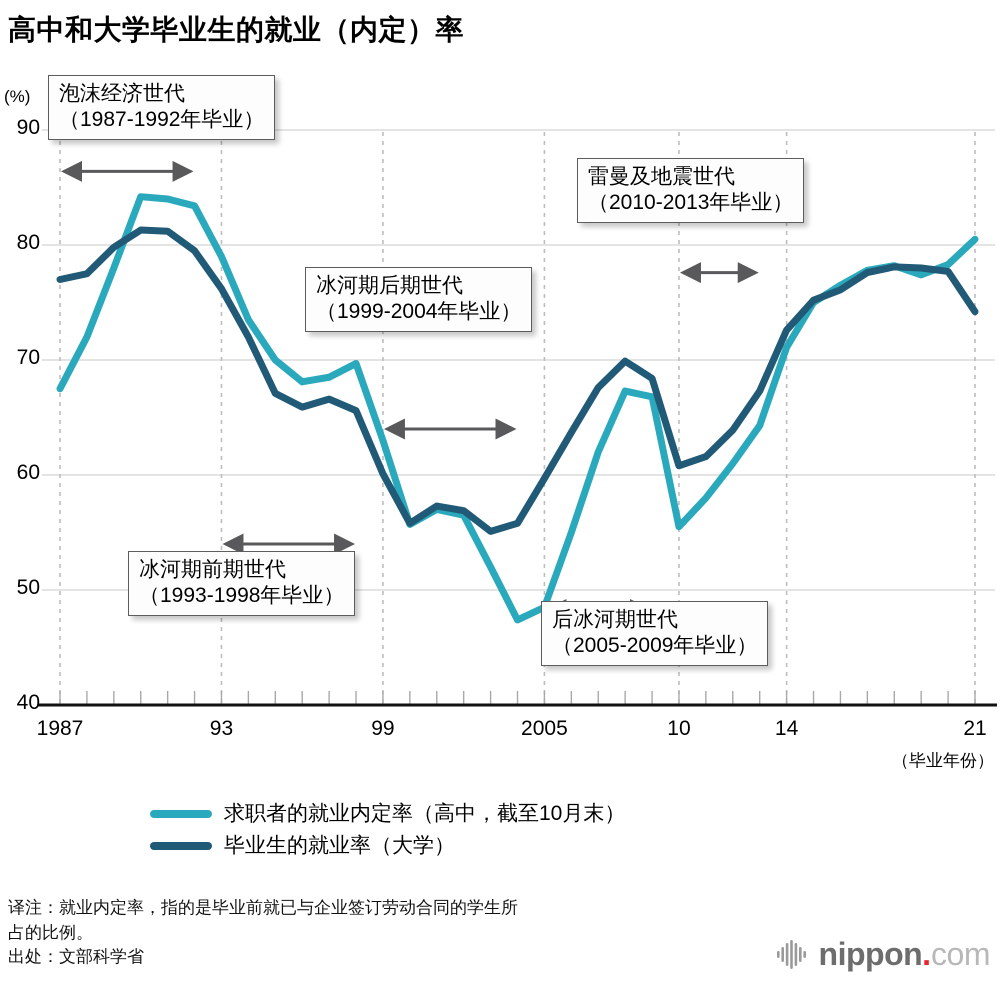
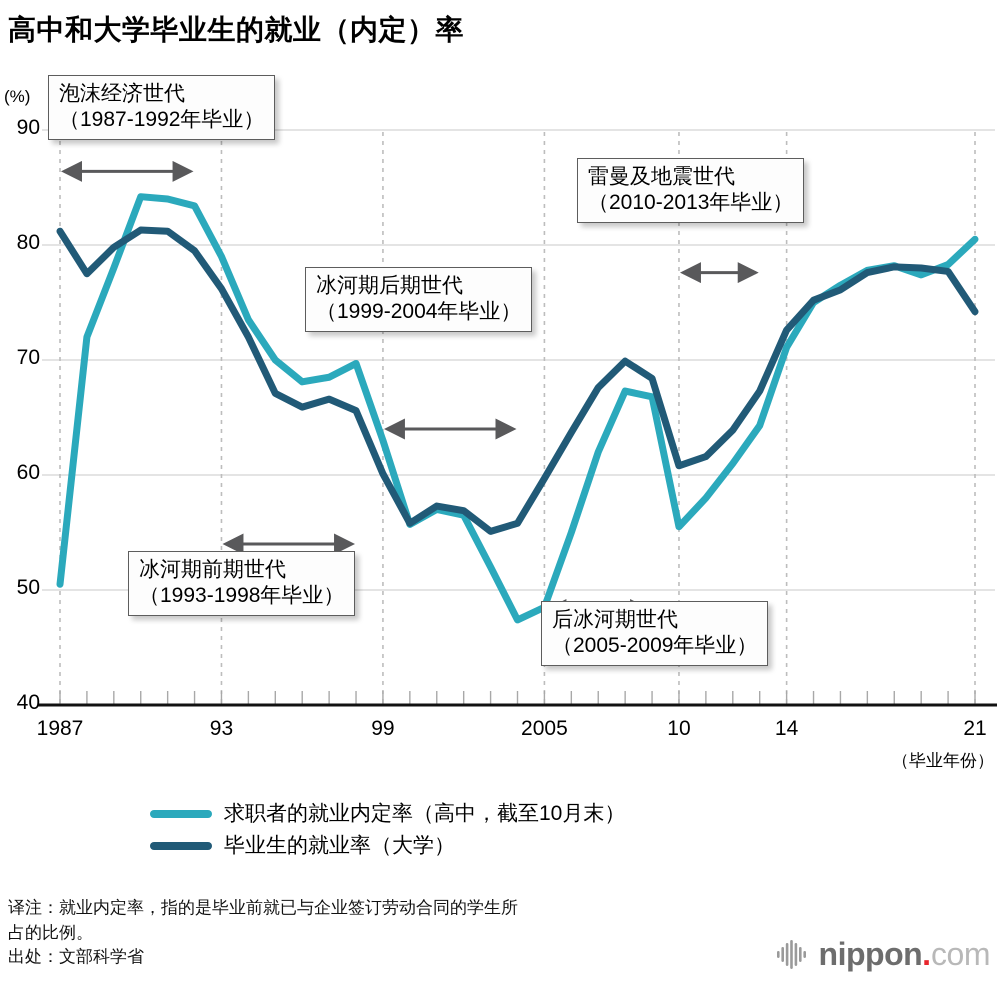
求职者的就业内定率（高中，截至10月末）/1987: 67.5 -> 50.5
毕业生的就业率（大学）/1987: 77.0 -> 81.2
